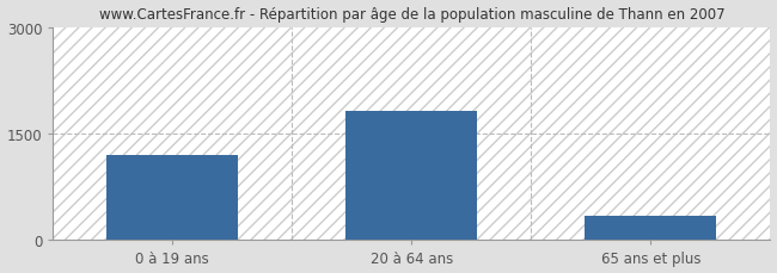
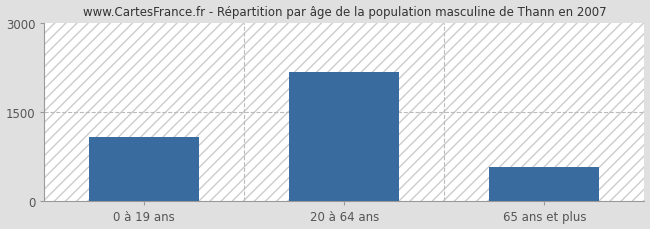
0 à 19 ans: 1200 -> 1080
20 à 64 ans: 1820 -> 2180
65 ans et plus: 350 -> 580
